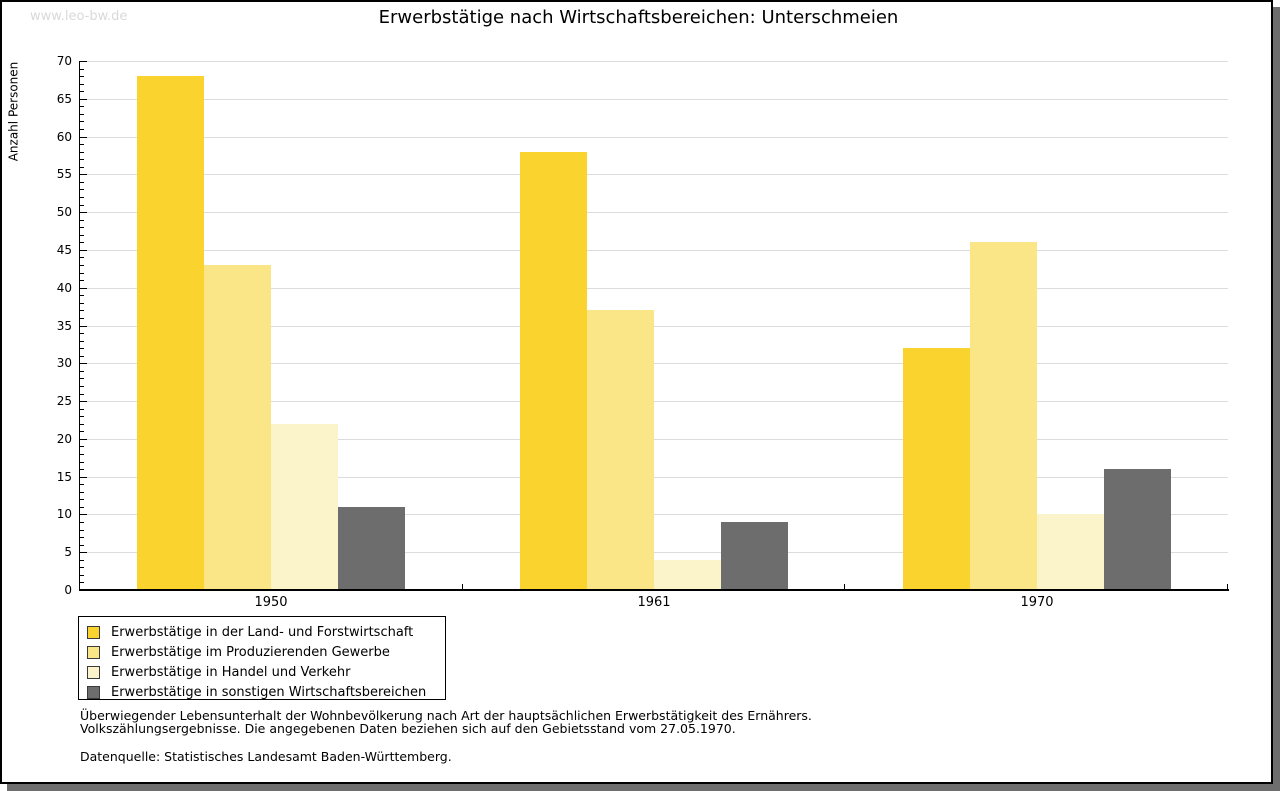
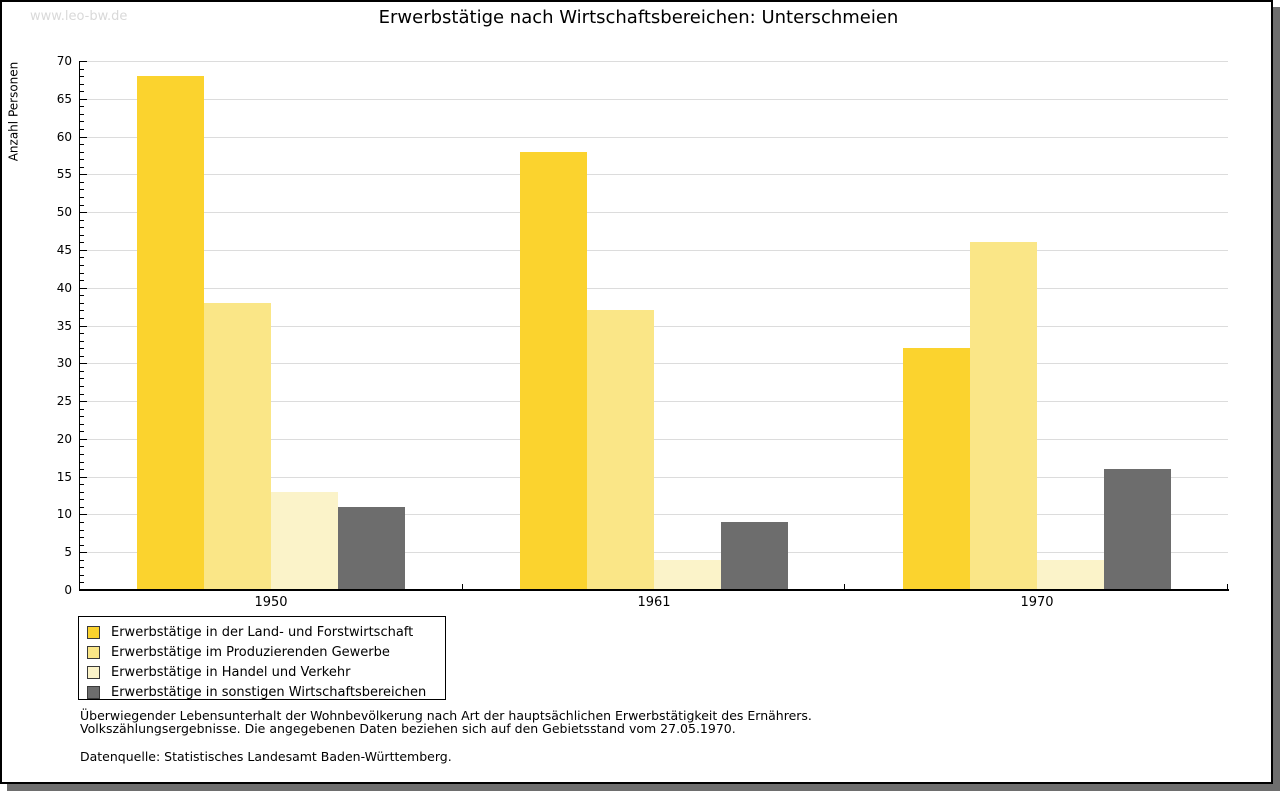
Erwerbstätige im Produzierenden Gewerbe/1950: 43 -> 38
Erwerbstätige in Handel und Verkehr/1950: 22 -> 13
Erwerbstätige in Handel und Verkehr/1970: 10 -> 4
